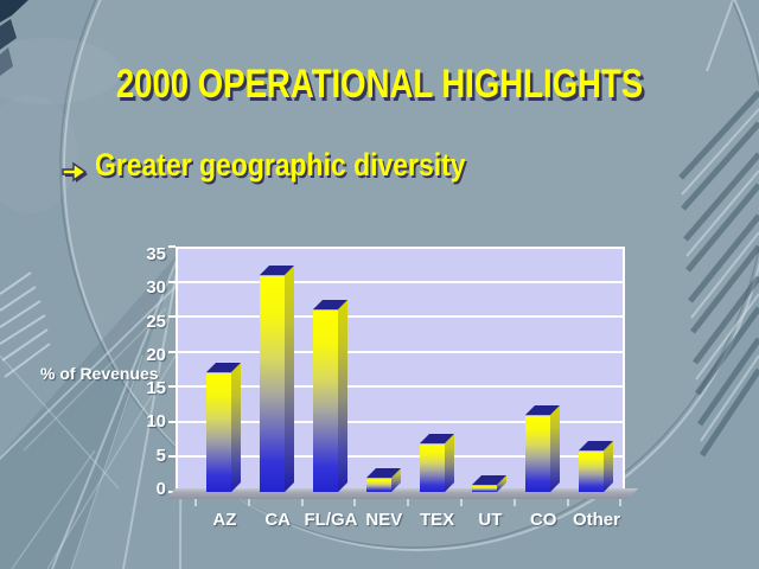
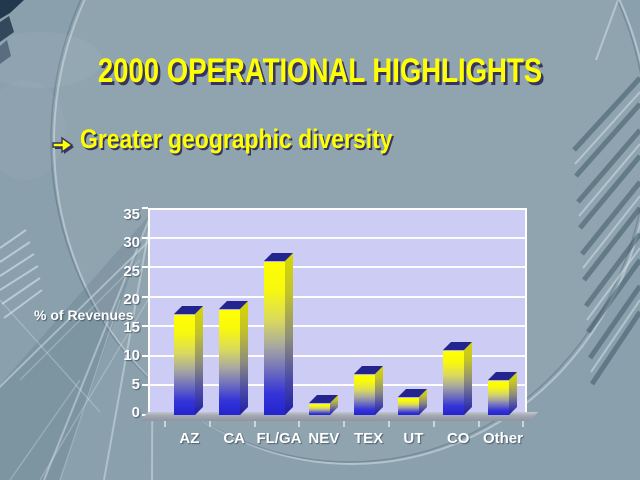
CA: 31 -> 18
UT: 1 -> 3
